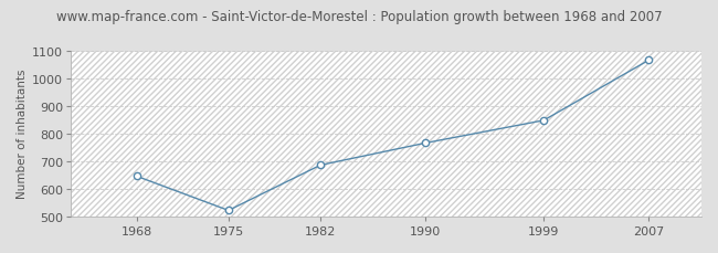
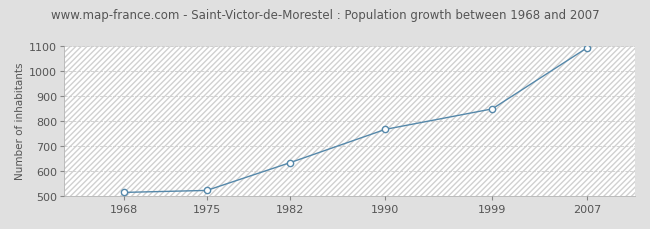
1968: 645 -> 513
1982: 685 -> 632
2007: 1065 -> 1092
